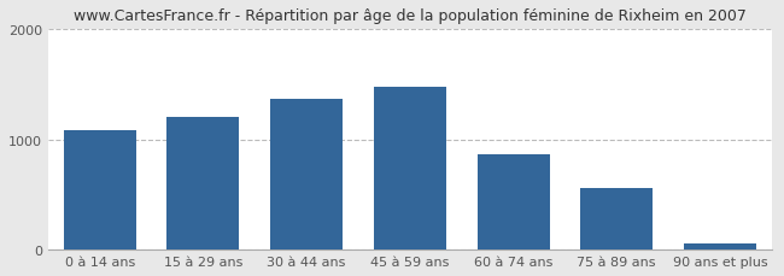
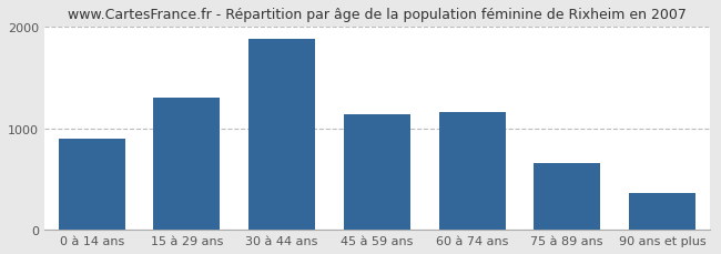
0 à 14 ans: 1090 -> 900
15 à 29 ans: 1200 -> 1300
30 à 44 ans: 1370 -> 1880
45 à 59 ans: 1480 -> 1140
60 à 74 ans: 870 -> 1160
75 à 89 ans: 560 -> 660
90 ans et plus: 60 -> 360
